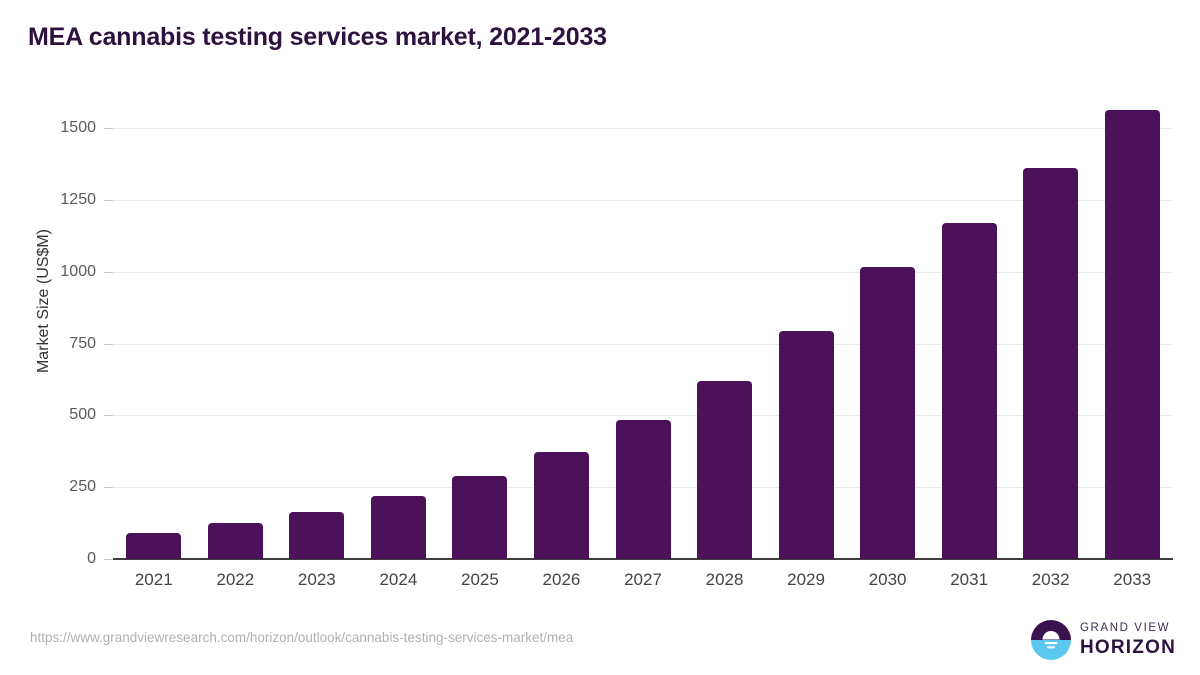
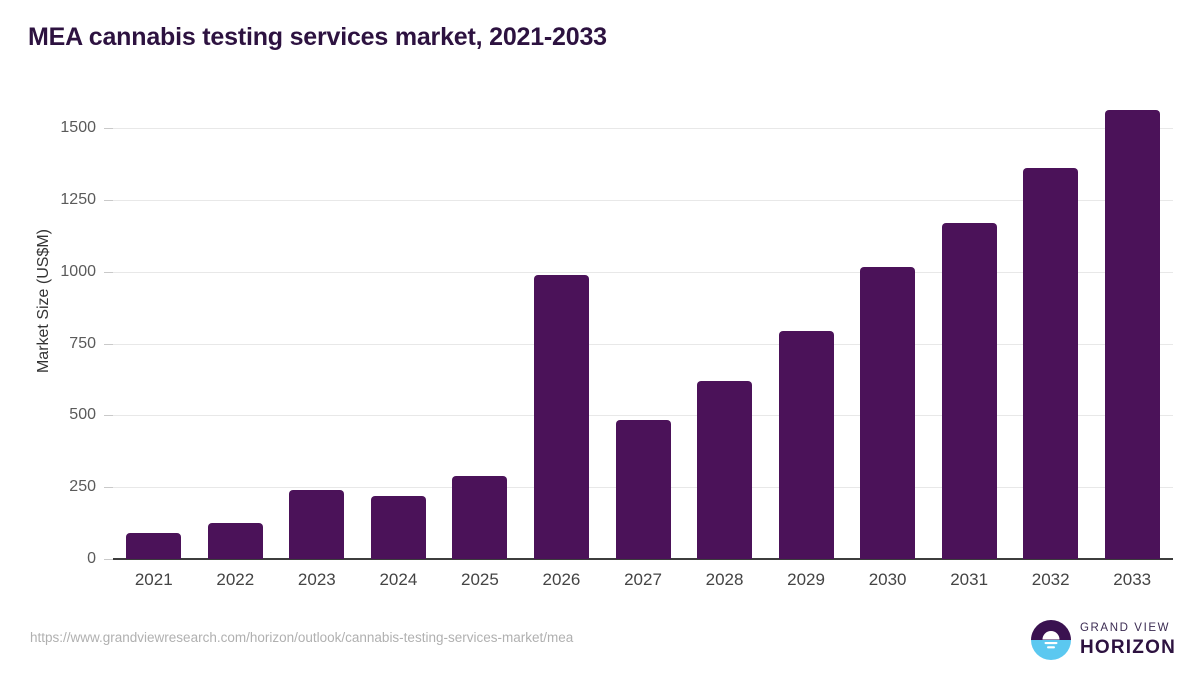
2023: 160 -> 240
2026: 370 -> 990
